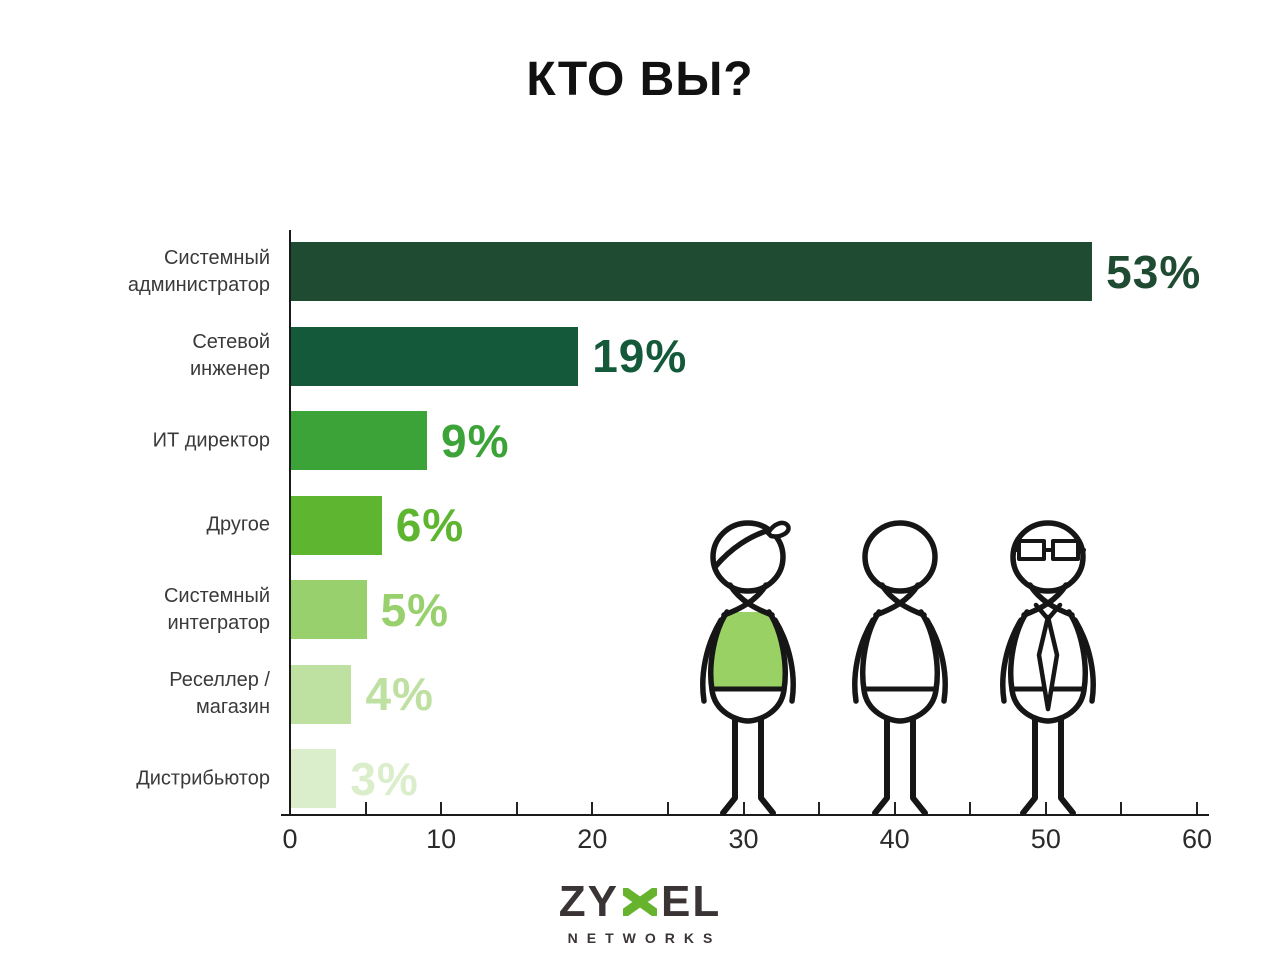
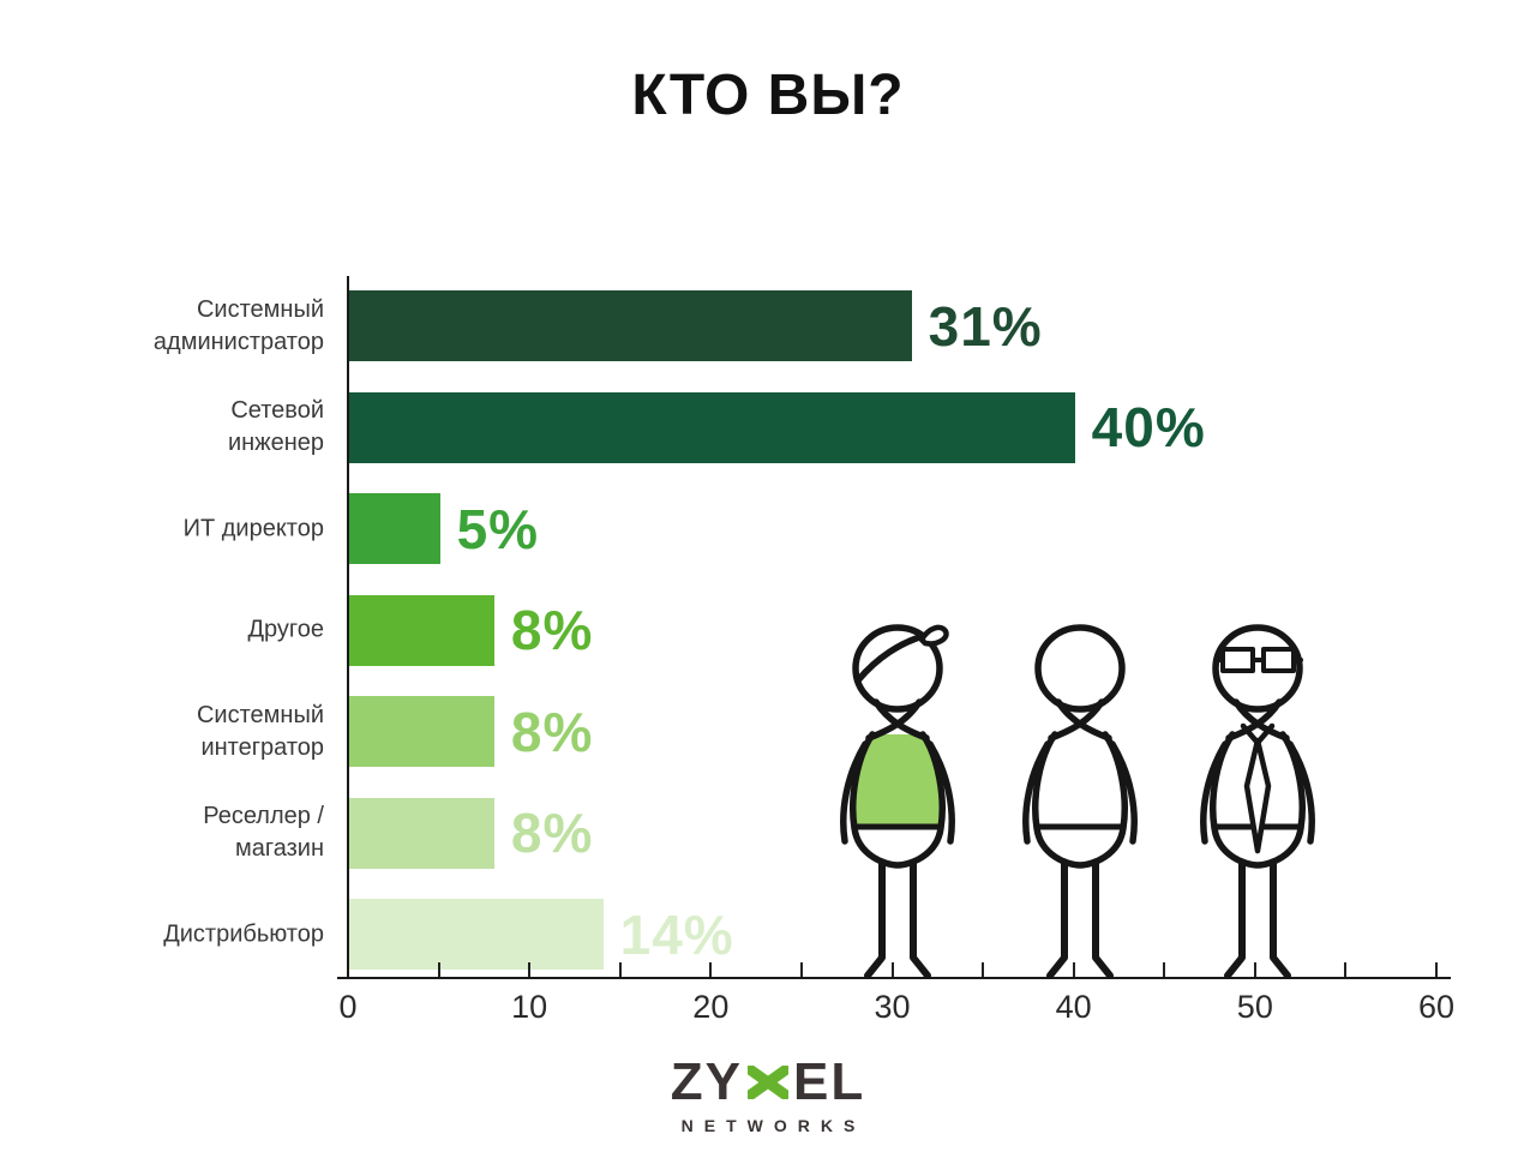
Системный администратор: 53% -> 31%
Сетевой инженер: 19% -> 40%
ИТ директор: 9% -> 5%
Другое: 6% -> 8%
Системный интегратор: 5% -> 8%
Реселлер / магазин: 4% -> 8%
Дистрибьютор: 3% -> 14%
